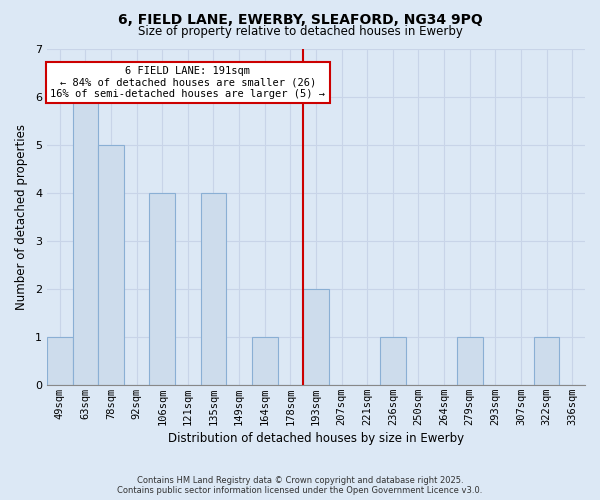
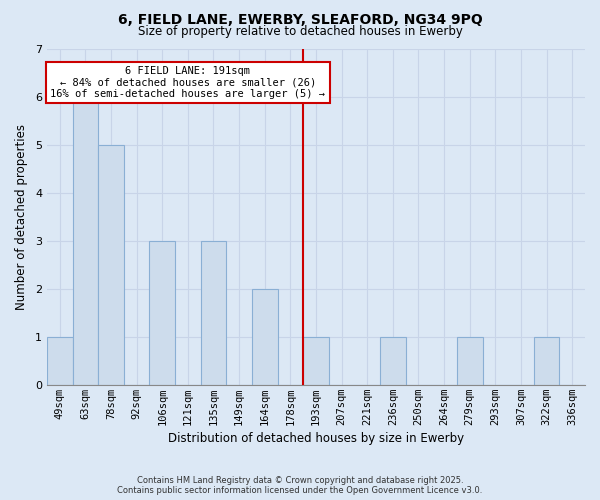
106sqm: 4 -> 3
135sqm: 4 -> 3
164sqm: 1 -> 2
193sqm: 2 -> 1
